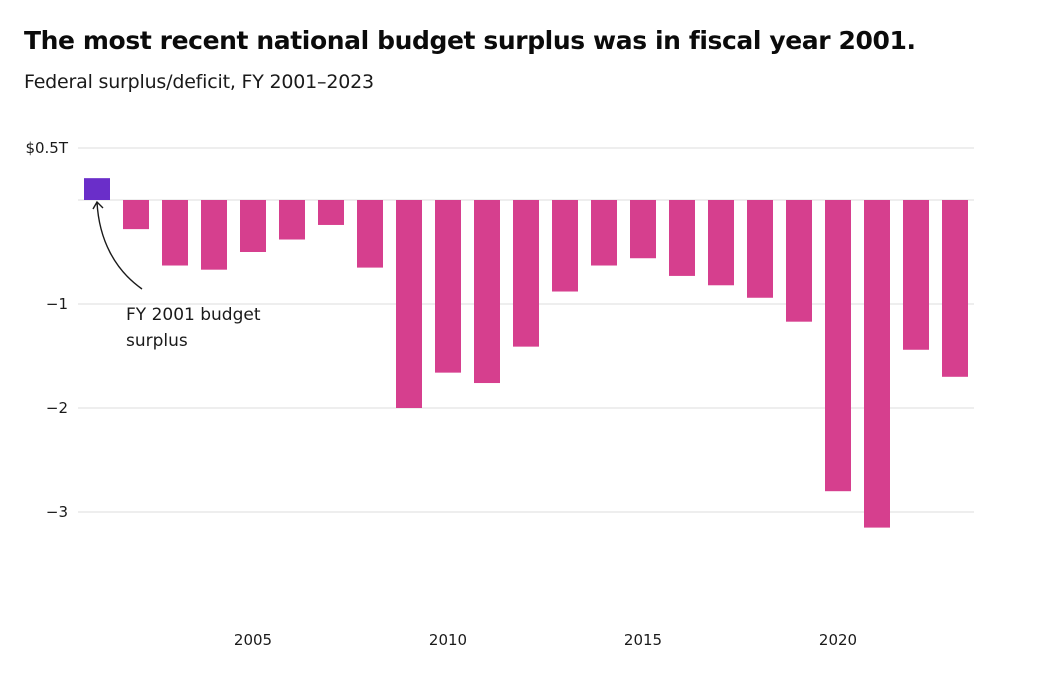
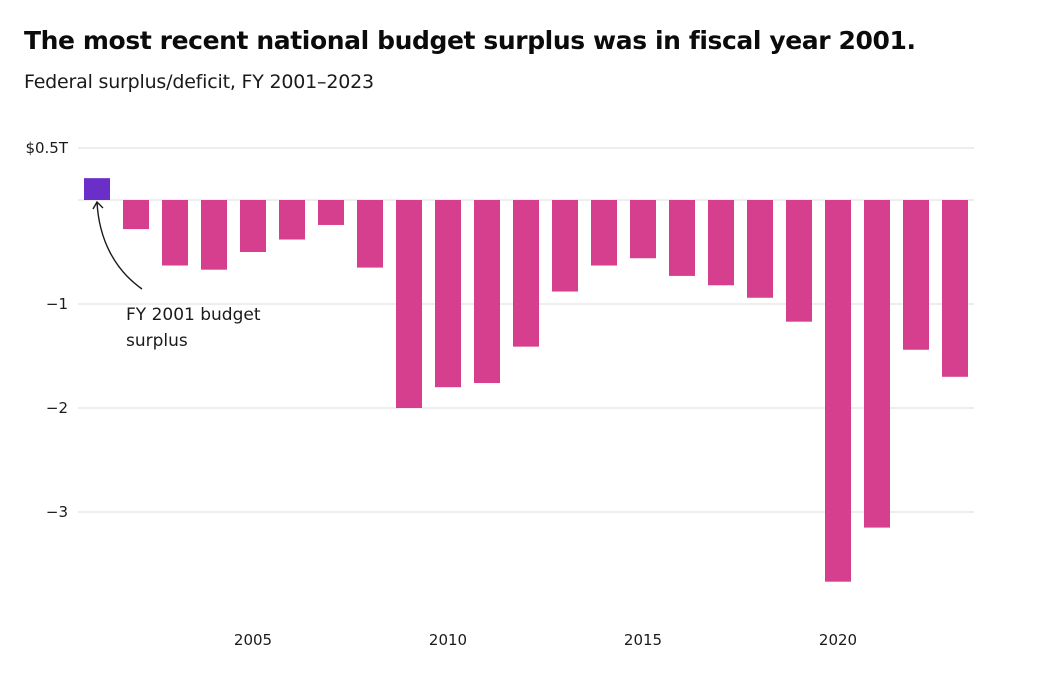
2010: -1.66 -> -1.80
2020: -2.80 -> -3.67
